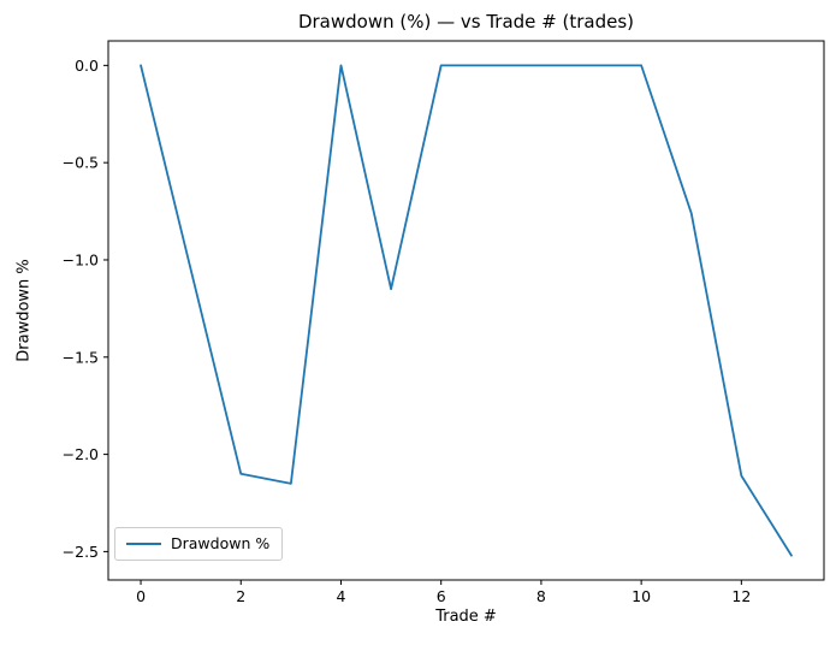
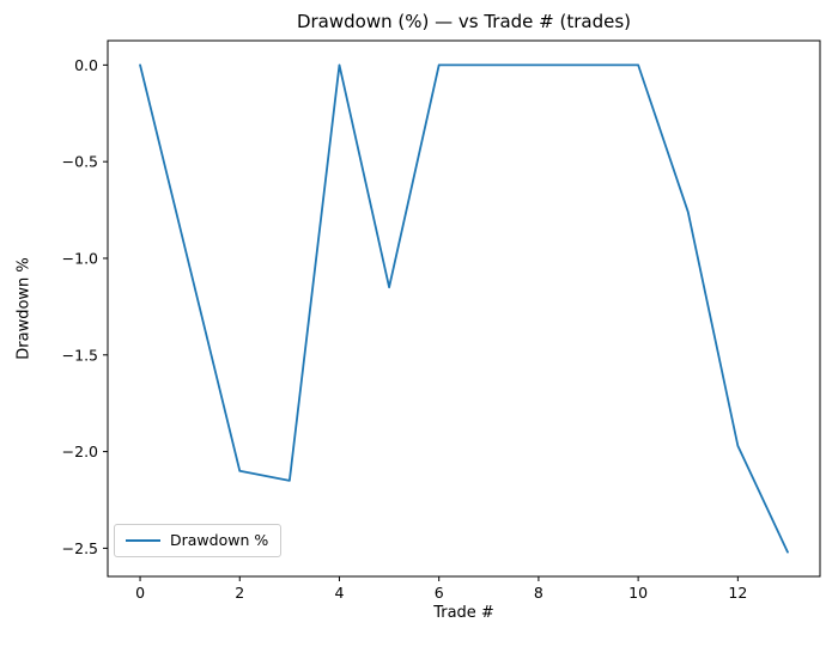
12: -2.11 -> -1.97
